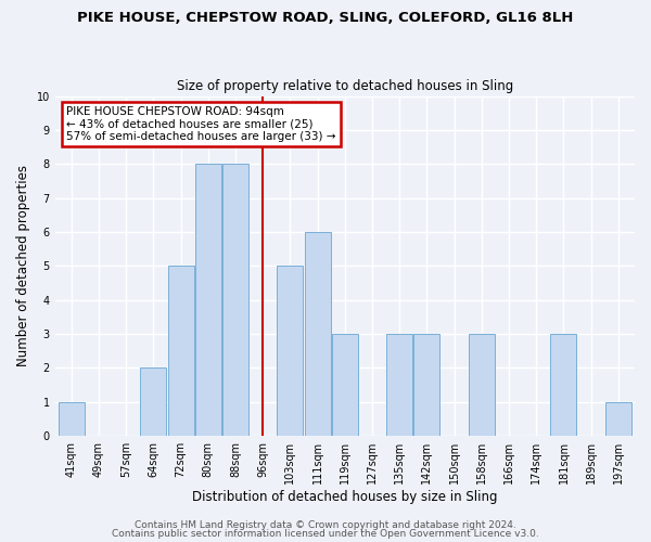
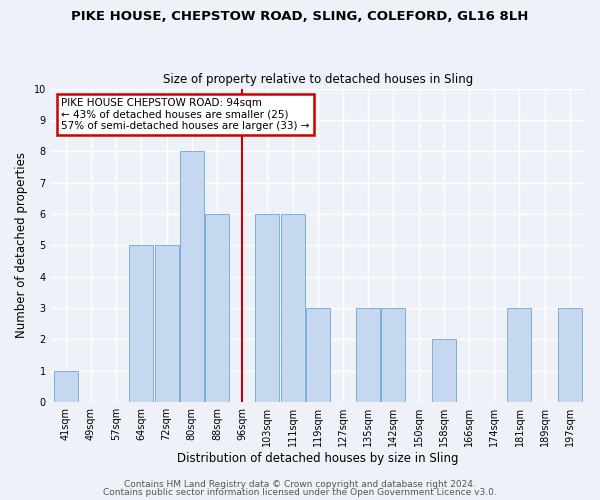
64sqm: 2 -> 5
88sqm: 8 -> 6
103sqm: 5 -> 6
158sqm: 3 -> 2
197sqm: 1 -> 3
